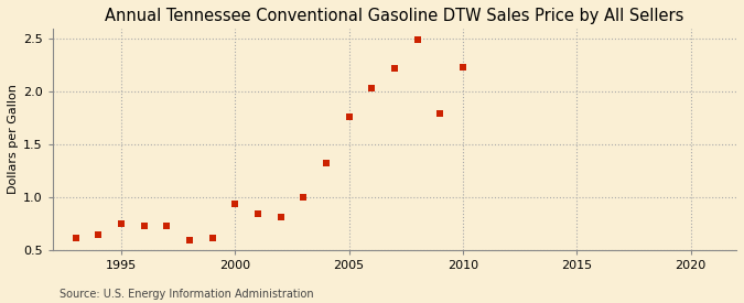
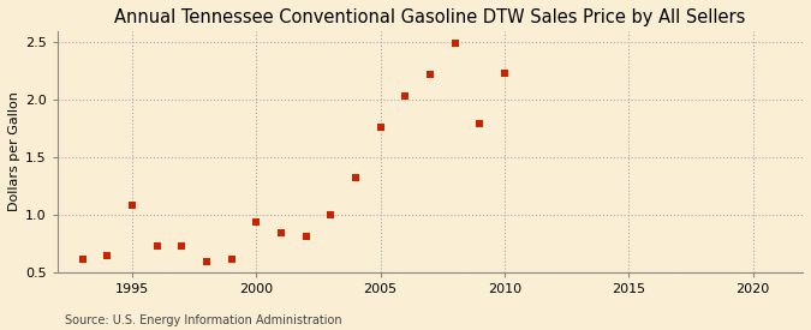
1995: 0.75 -> 1.08
